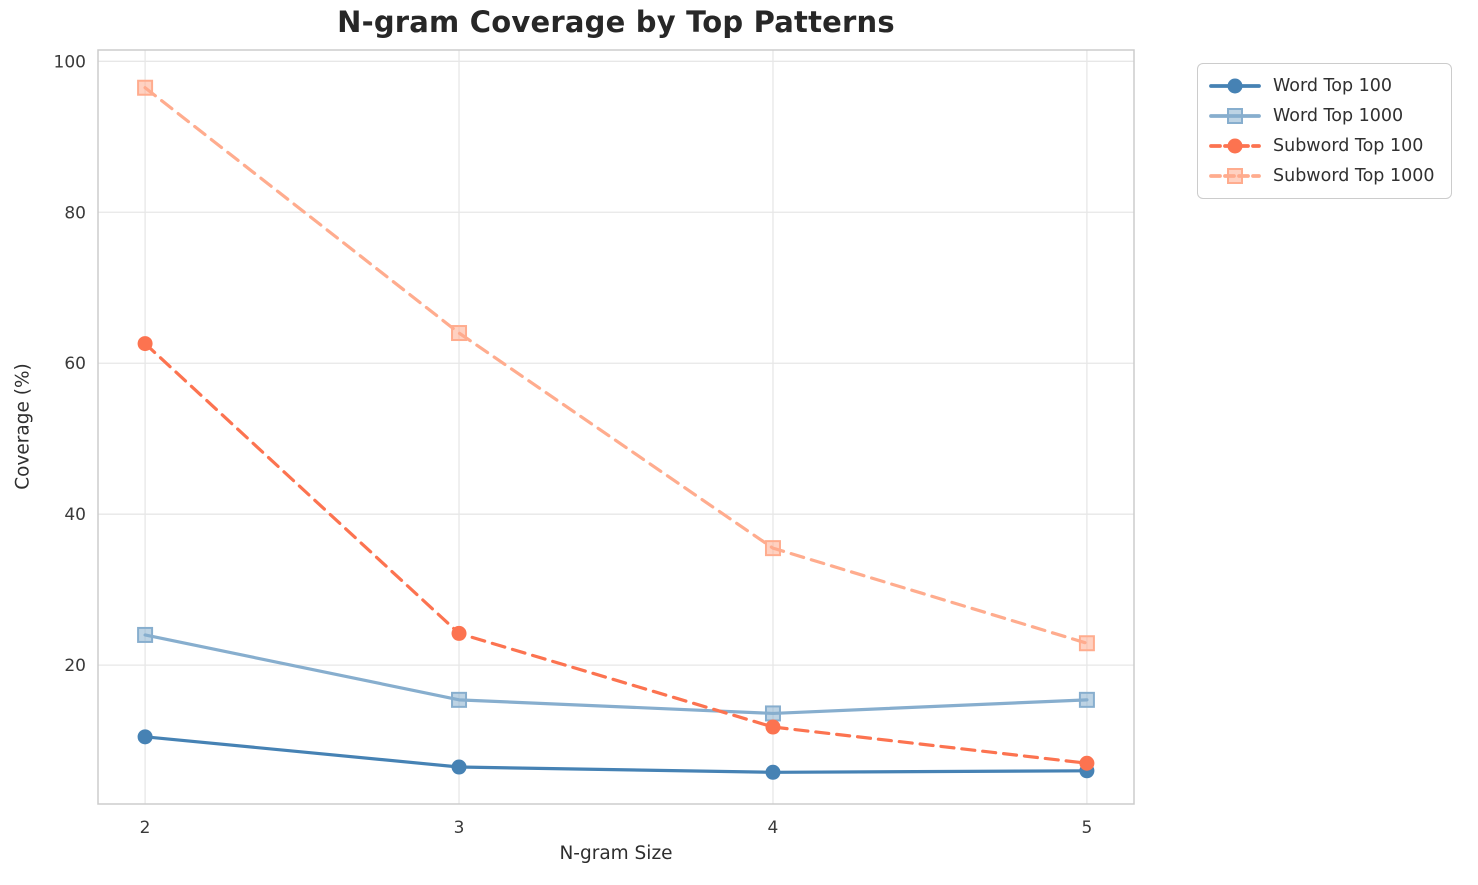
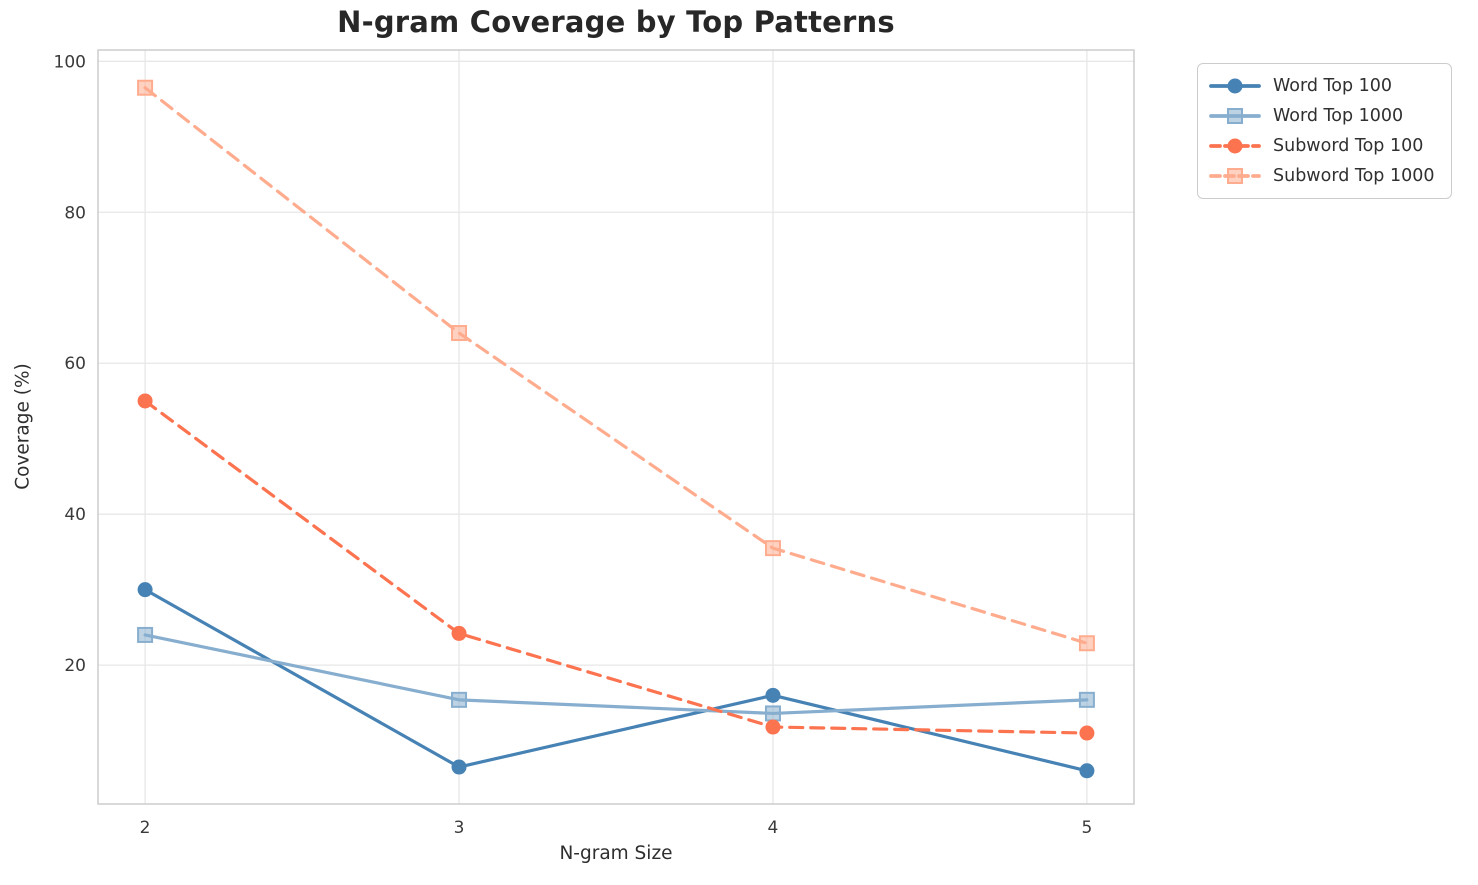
Word Top 100/2: 10 -> 30
Subword Top 100/2: 63 -> 55
Word Top 100/4: 6 -> 16
Subword Top 100/5: 7 -> 11
